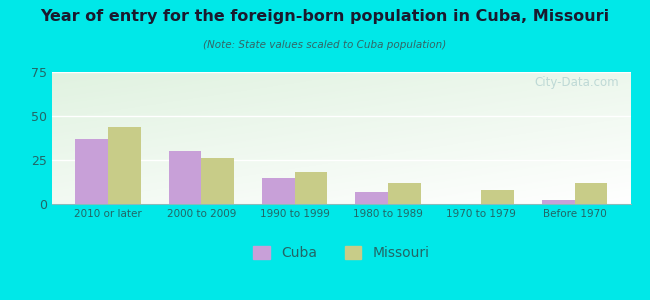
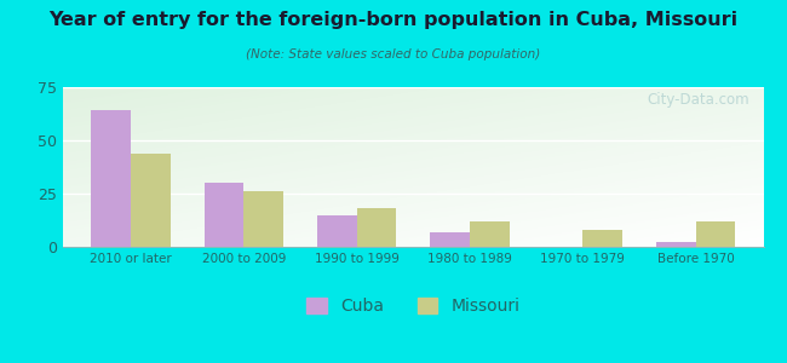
Cuba/2010 or later: 37 -> 64
